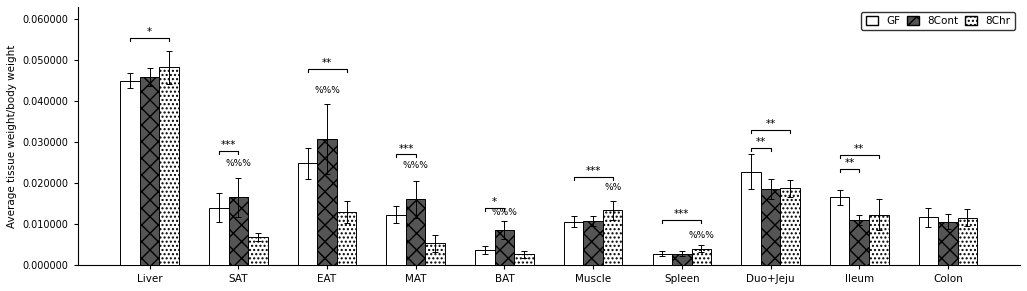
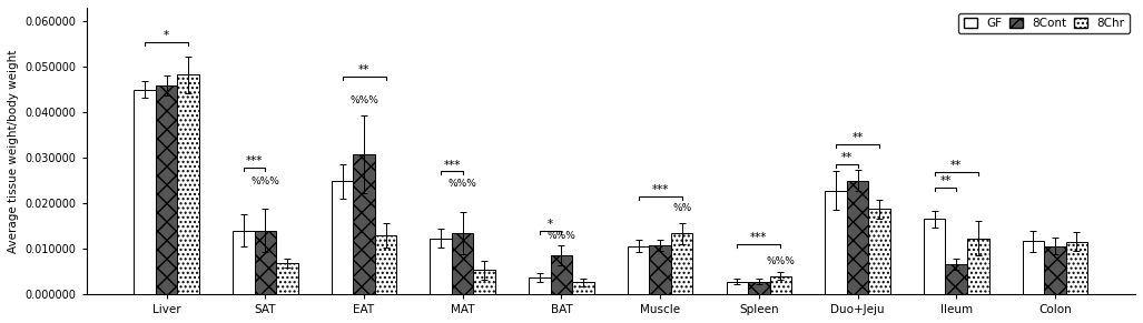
8Cont/SAT: 0.0165 -> 0.0140
8Cont/MAT: 0.0160 -> 0.0135
8Cont/Duo+Jeju: 0.0185 -> 0.0250
8Cont/Ileum: 0.0110 -> 0.0065
